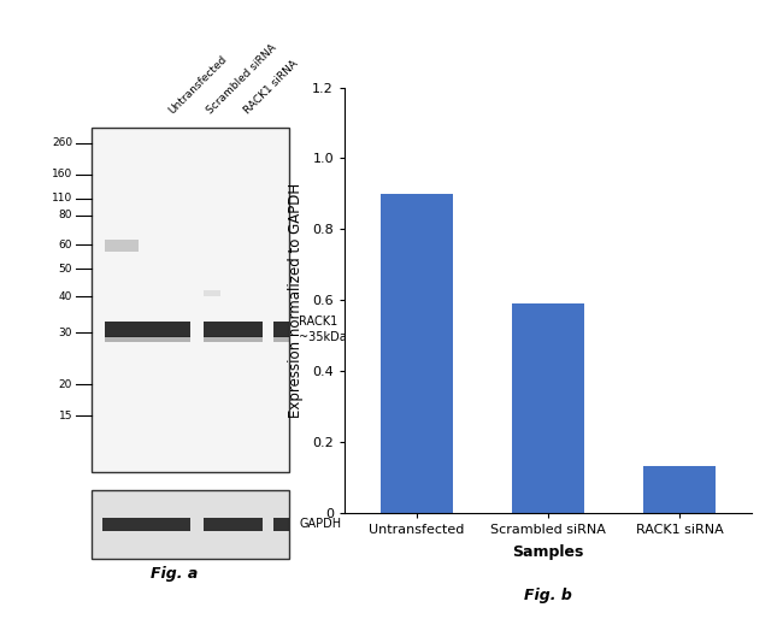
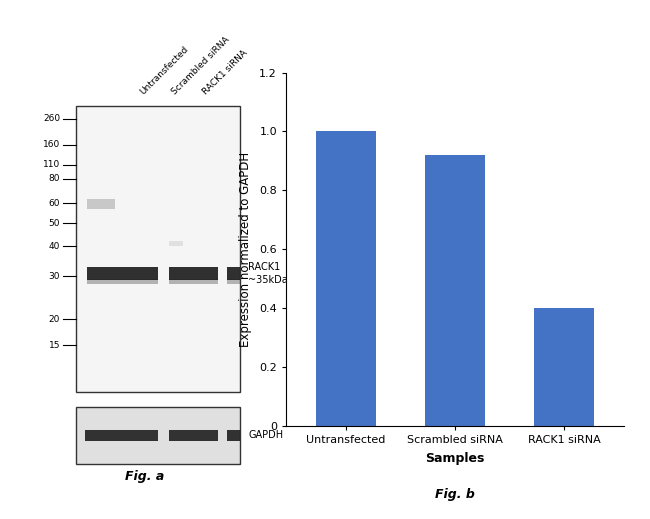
Untransfected: 0.90 -> 1.00
Scrambled siRNA: 0.59 -> 0.92
RACK1 siRNA: 0.13 -> 0.40
